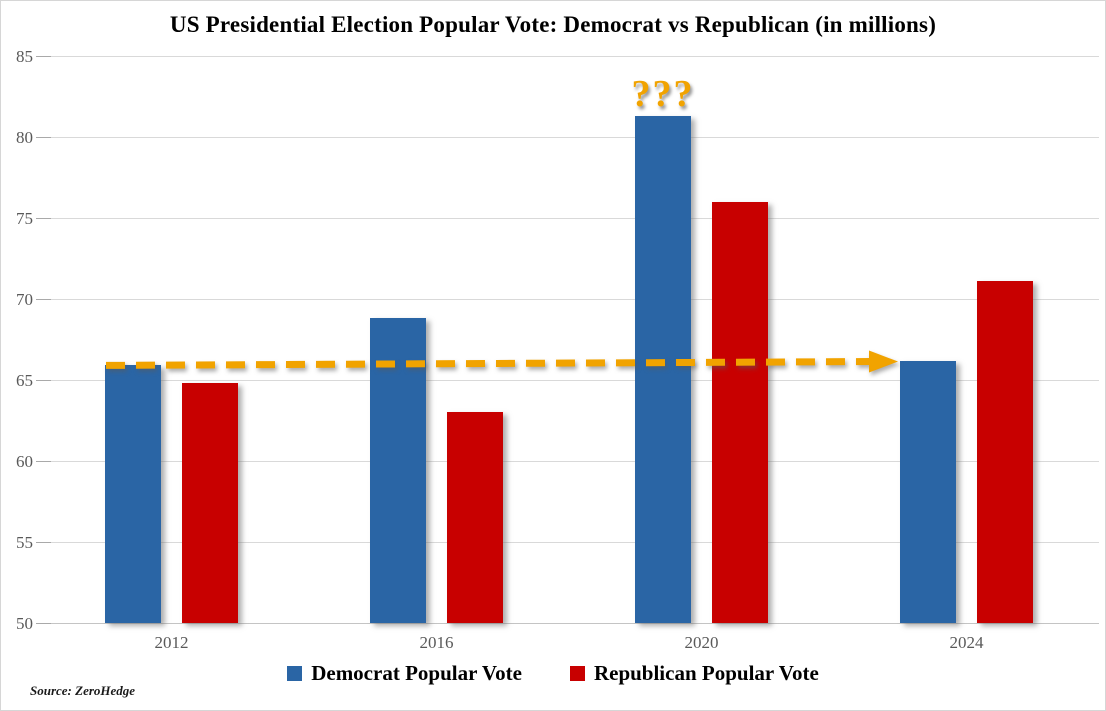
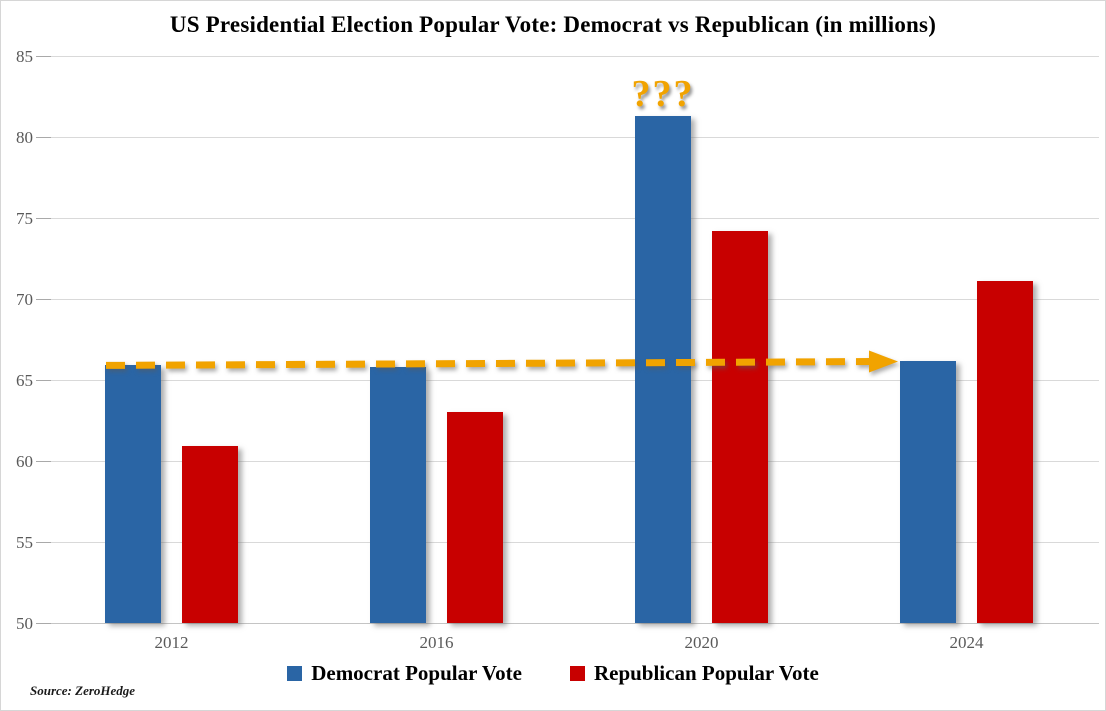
Republican Popular Vote/2012: 64.8 -> 60.9
Democrat Popular Vote/2016: 68.8 -> 65.8
Republican Popular Vote/2020: 76.0 -> 74.2
